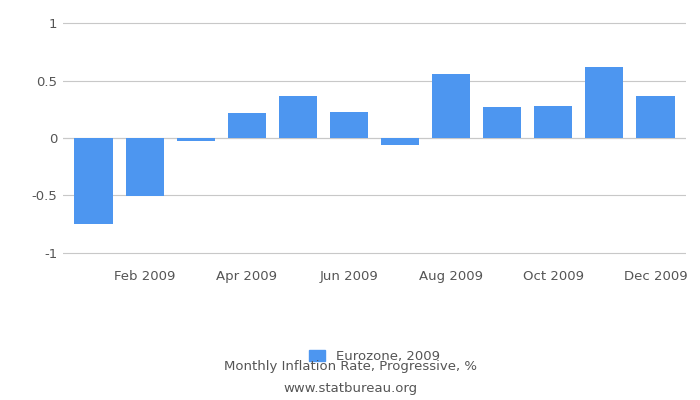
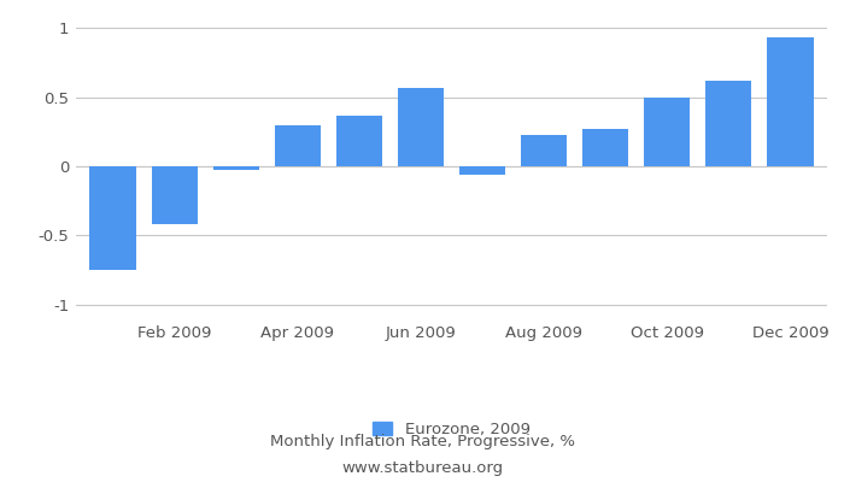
Feb 2009: -0.51 -> -0.42
Apr 2009: 0.22 -> 0.30
Jun 2009: 0.23 -> 0.57
Aug 2009: 0.56 -> 0.23
Oct 2009: 0.28 -> 0.50
Dec 2009: 0.37 -> 0.93
